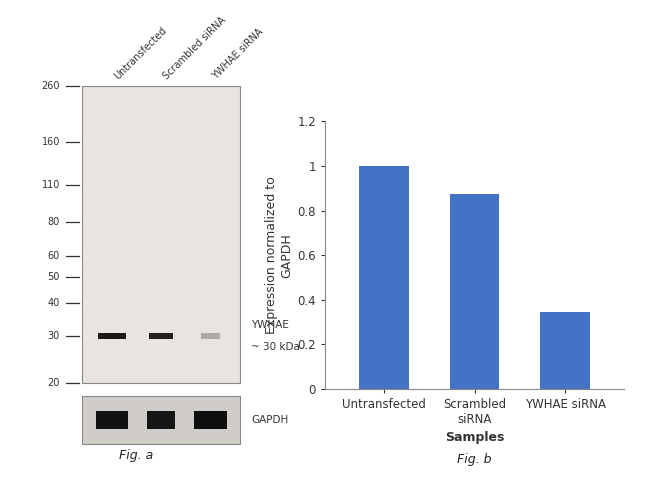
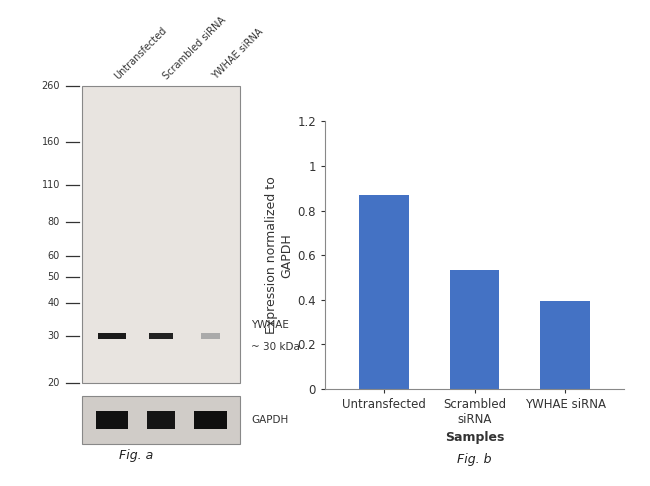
Untransfected: 1.000 -> 0.870
Scrambled siRNA: 0.875 -> 0.535
YWHAE siRNA: 0.345 -> 0.395
